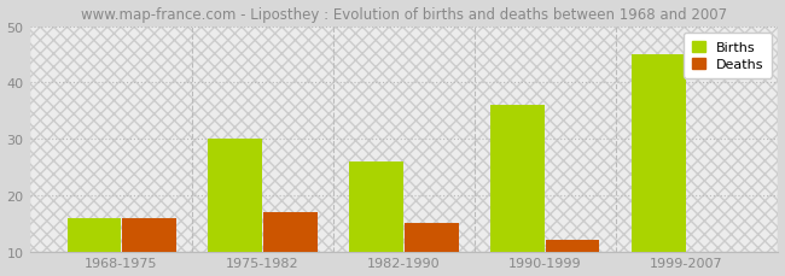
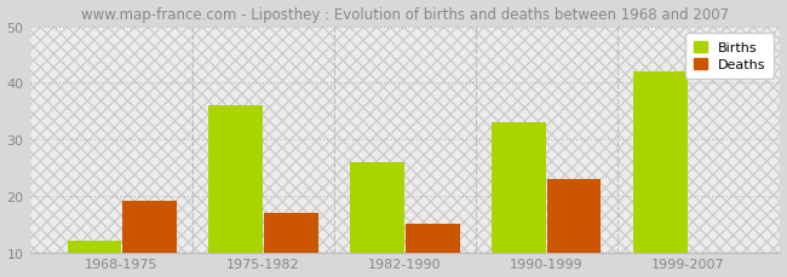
Births/1968-1975: 16 -> 12
Deaths/1968-1975: 16 -> 19
Births/1975-1982: 30 -> 36
Births/1990-1999: 36 -> 33
Deaths/1990-1999: 12 -> 23
Births/1999-2007: 45 -> 42
